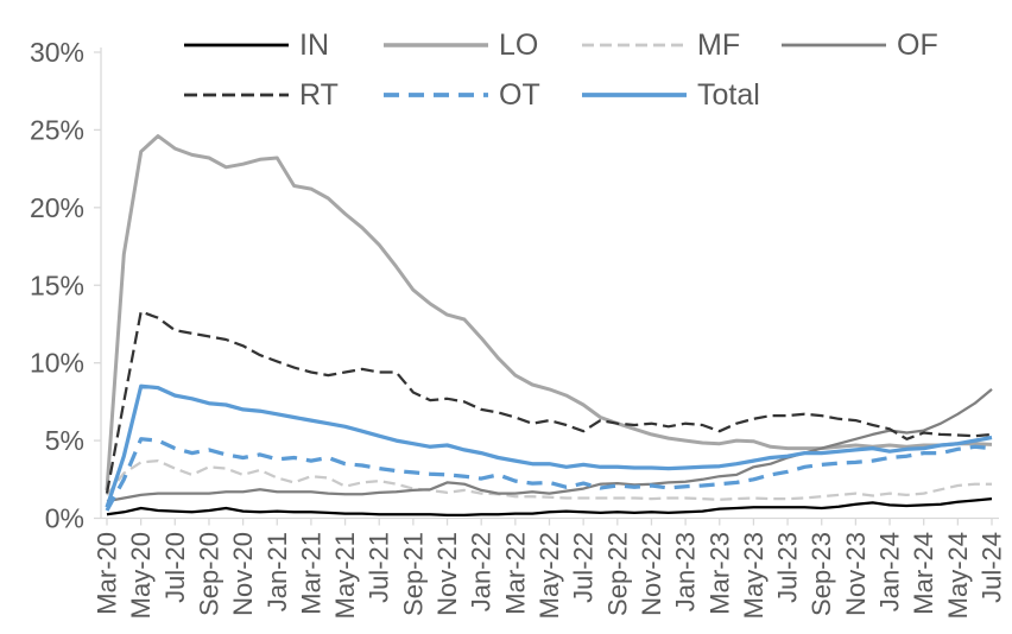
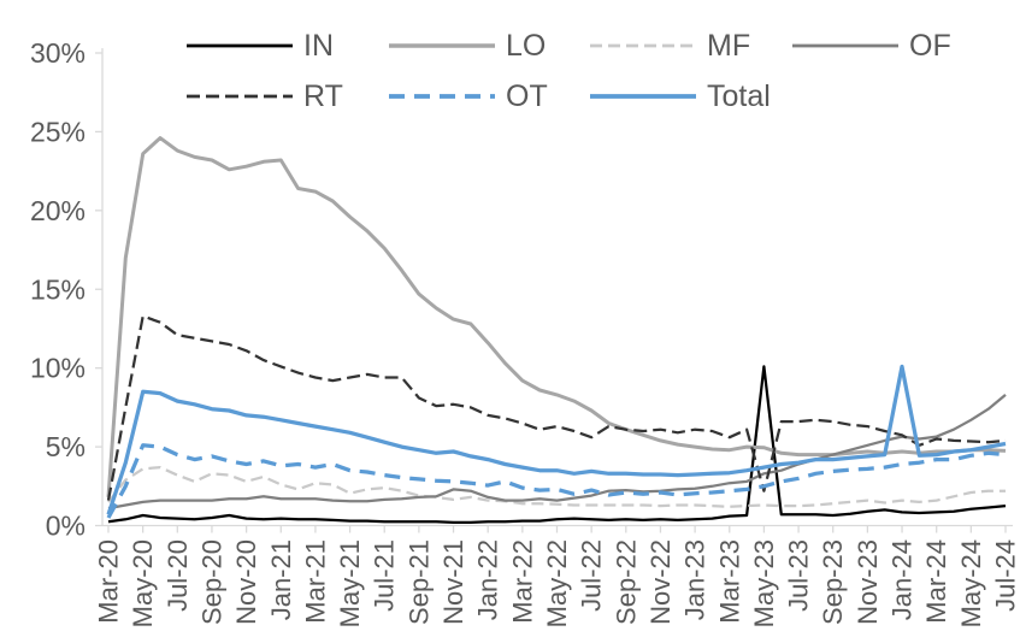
IN/May-23: 0.7% -> 10.1%
RT/May-23: 6.4% -> 2.2%
Total/Jan-24: 4.3% -> 10.1%
